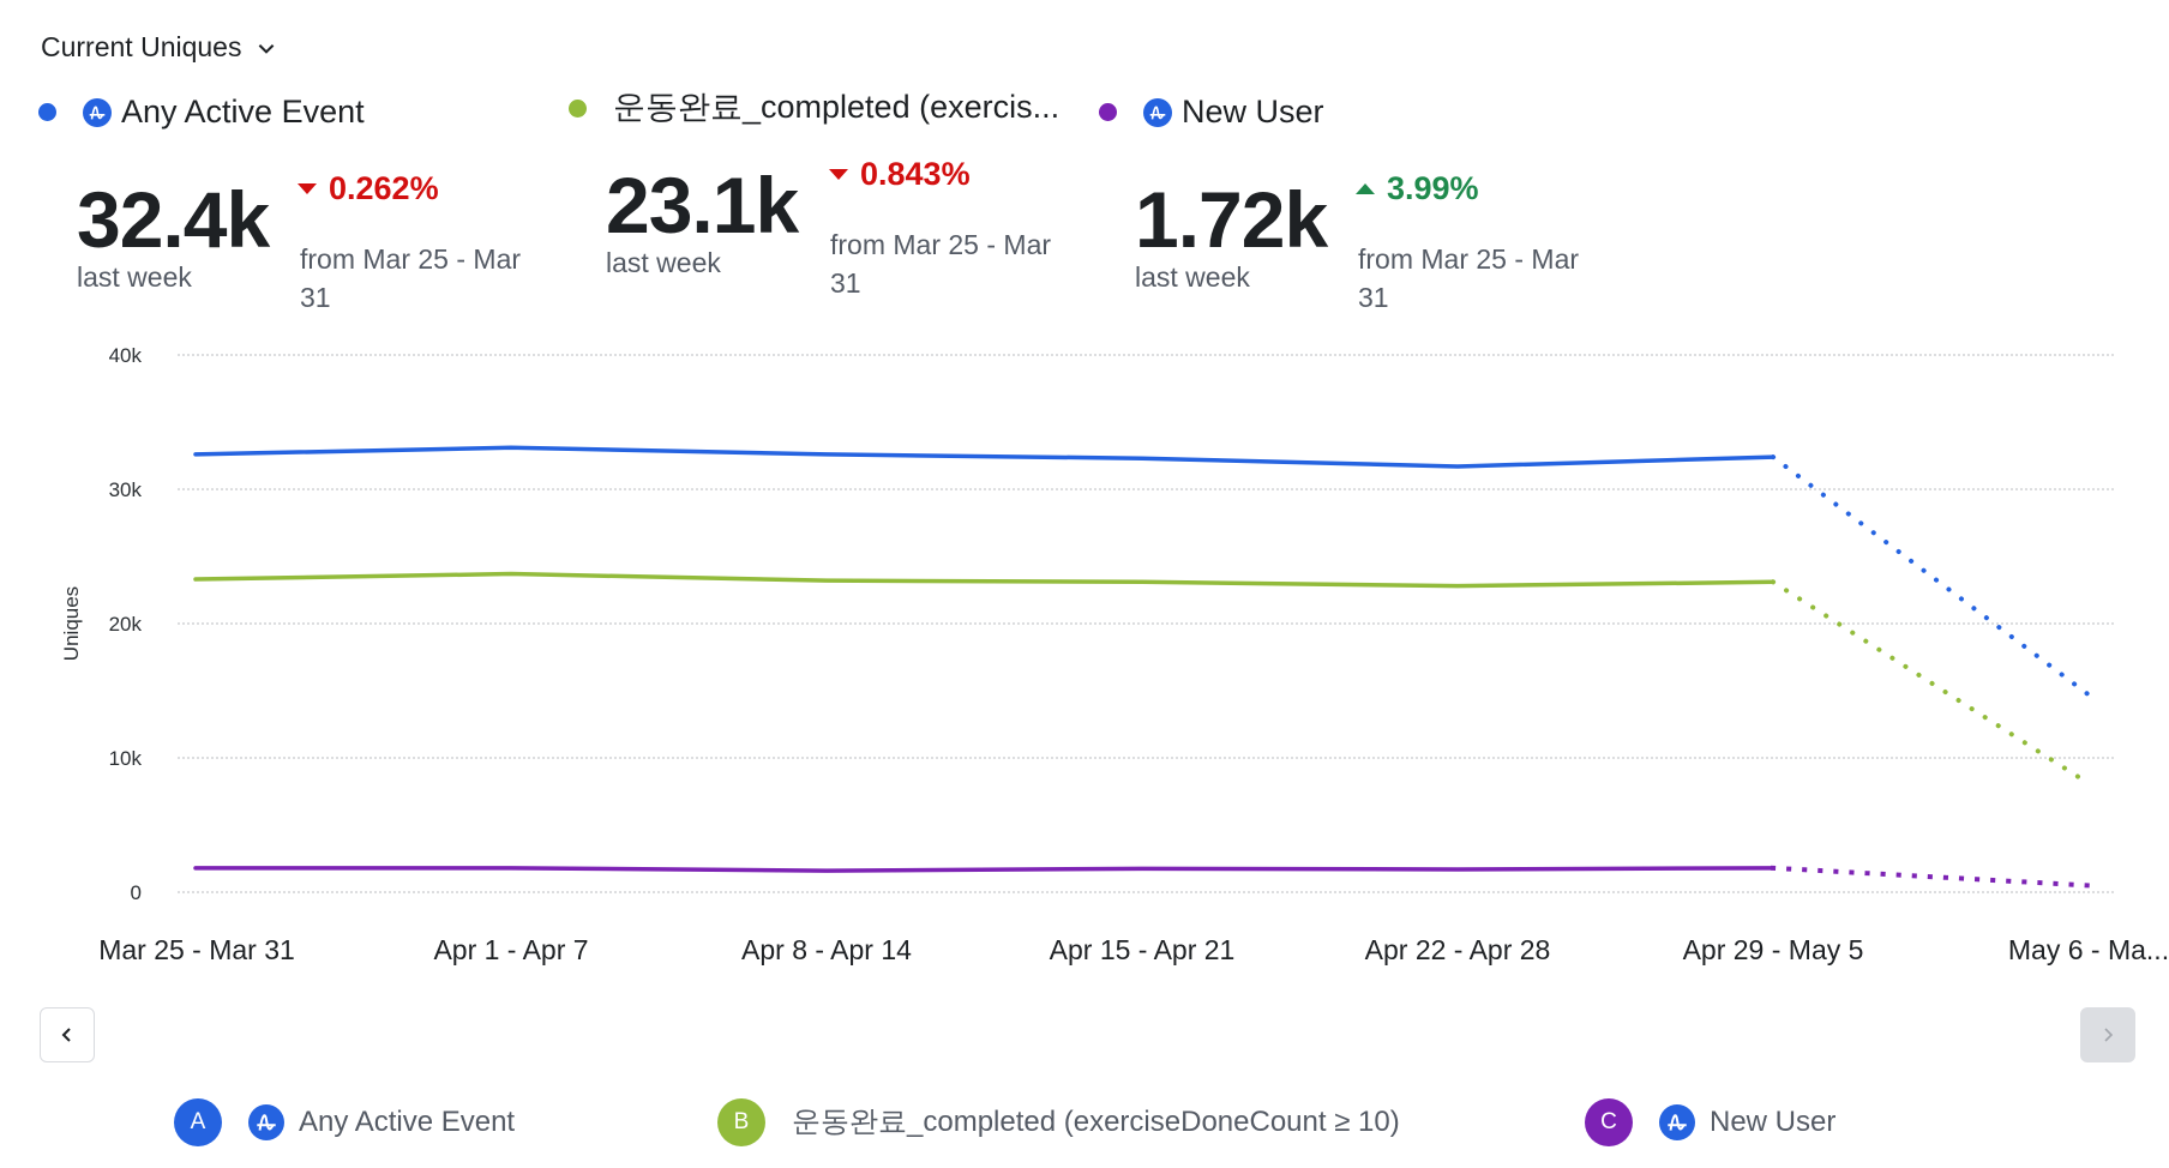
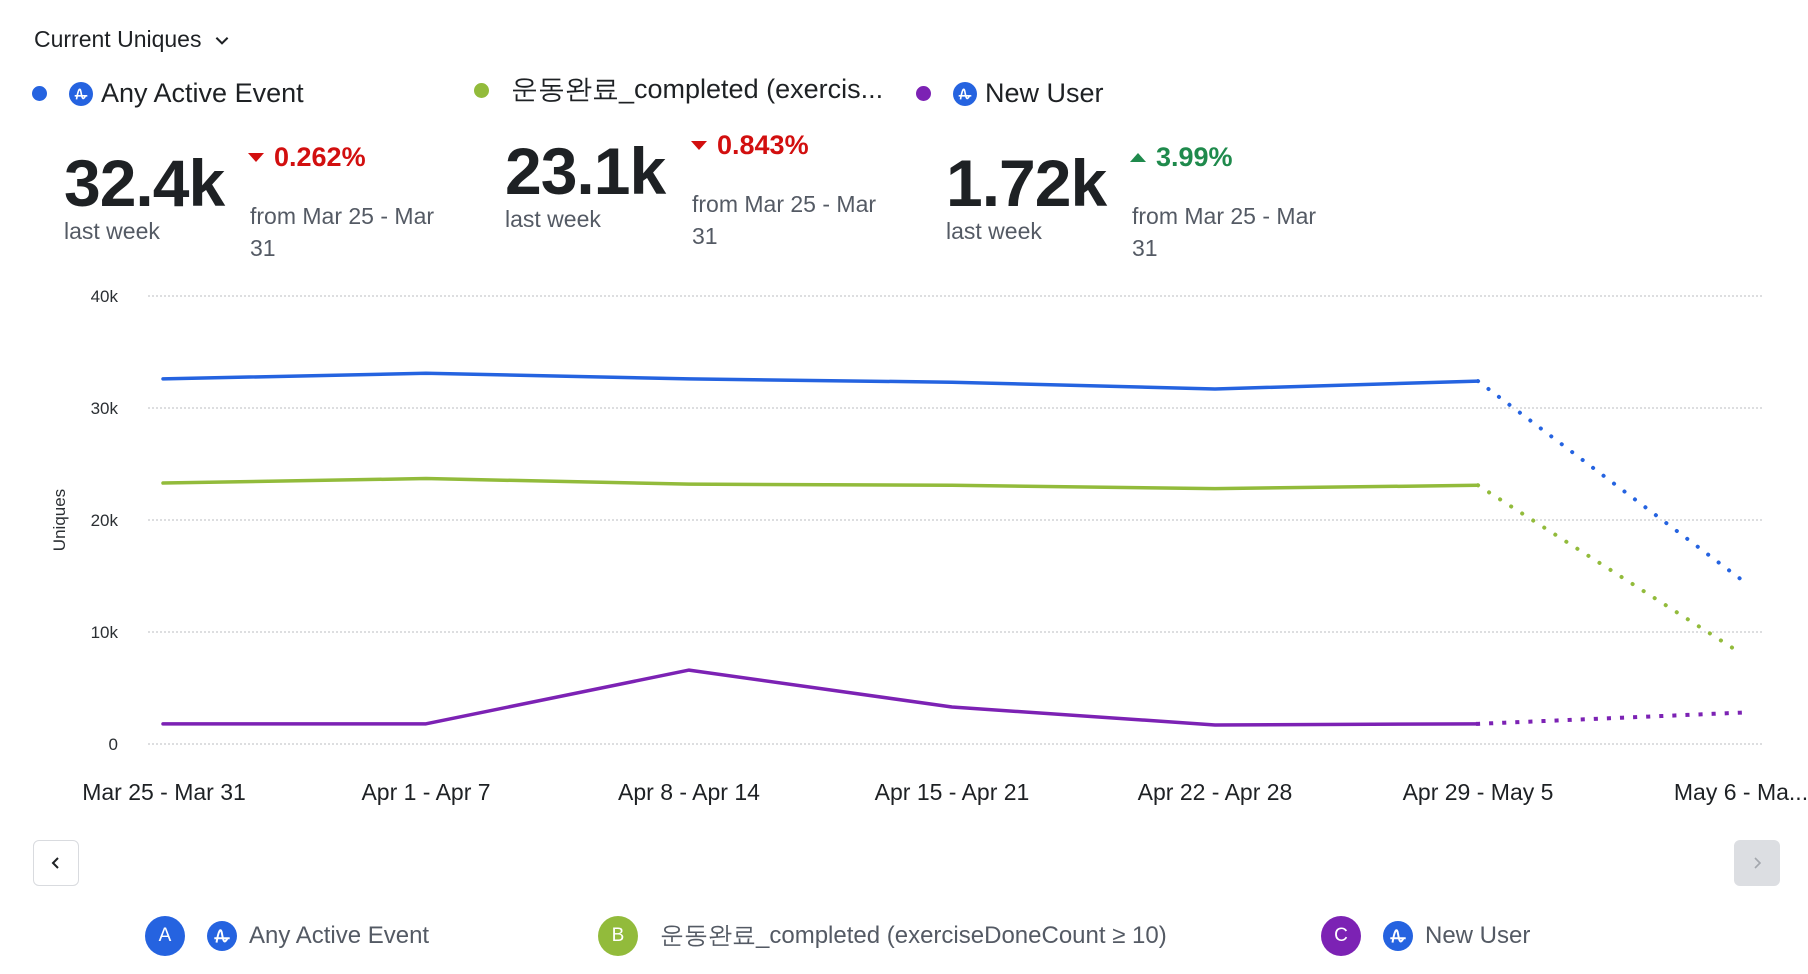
New User/Apr 8 - Apr 14: 1.6k -> 6.6k
New User/Apr 15 - Apr 21: 1.8k -> 3.3k
New User/May 6 - Ma...: 0.5k -> 2.8k
